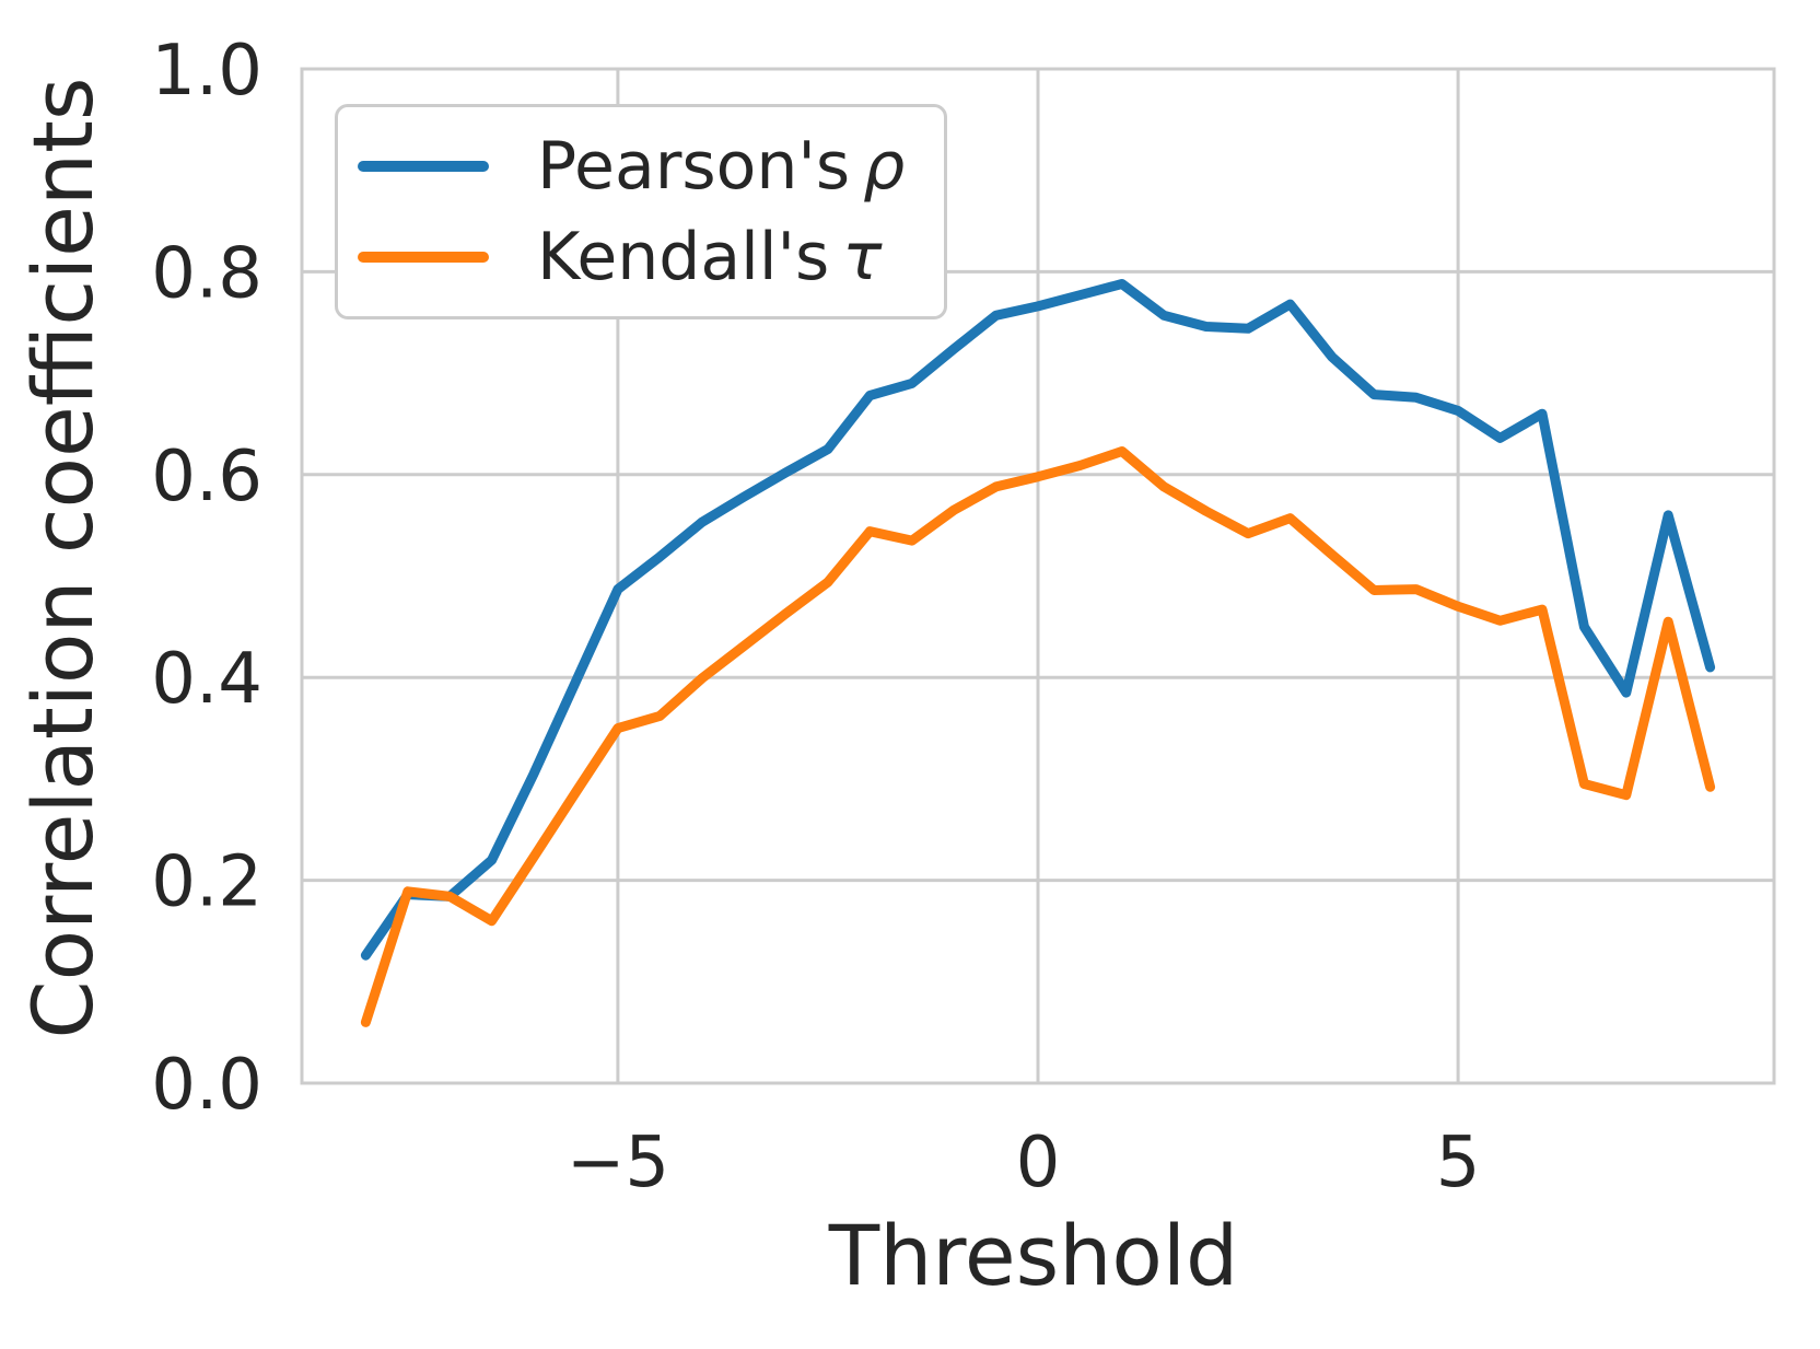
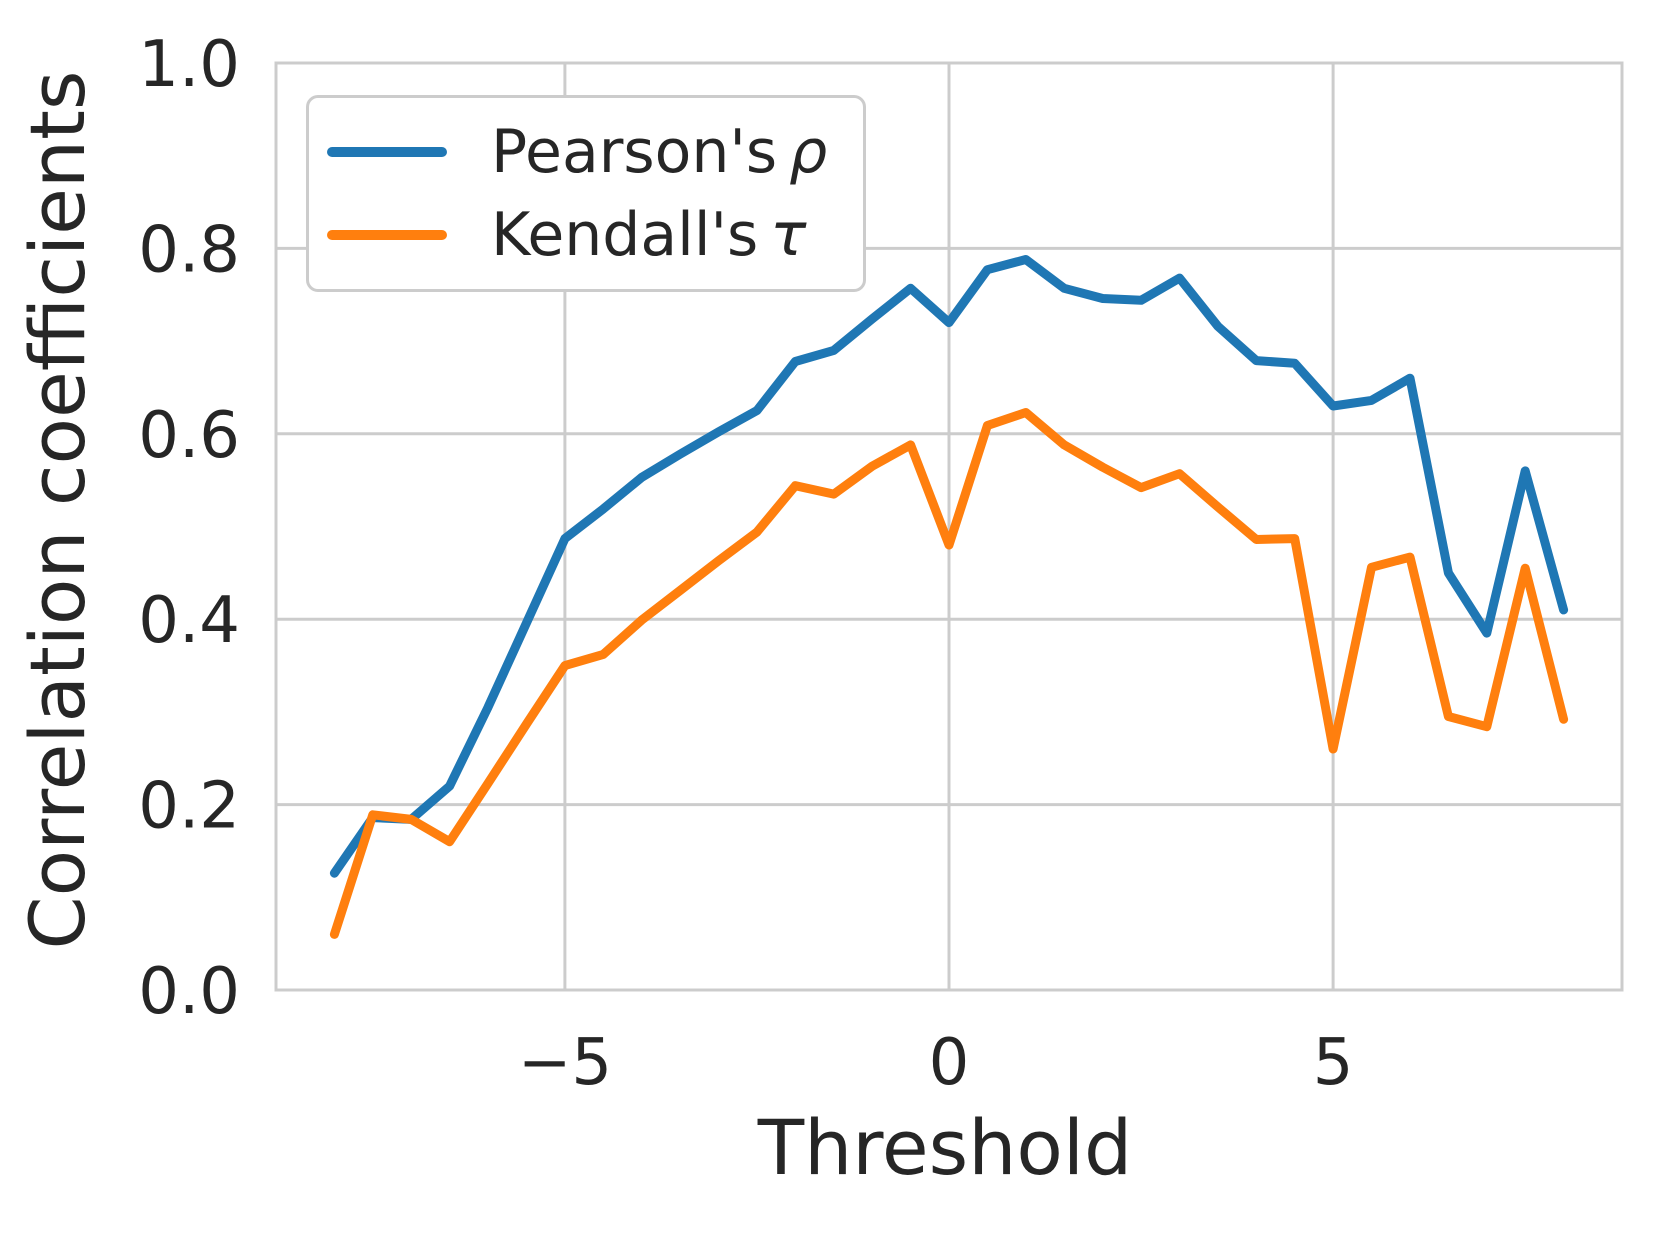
Pearson's ρ/0: 0.77 -> 0.72
Kendall's τ/0: 0.60 -> 0.48
Pearson's ρ/5: 0.66 -> 0.63
Kendall's τ/5: 0.47 -> 0.26
